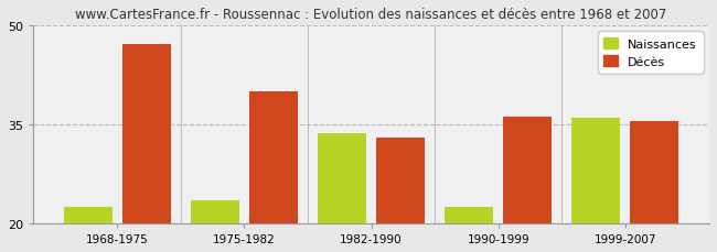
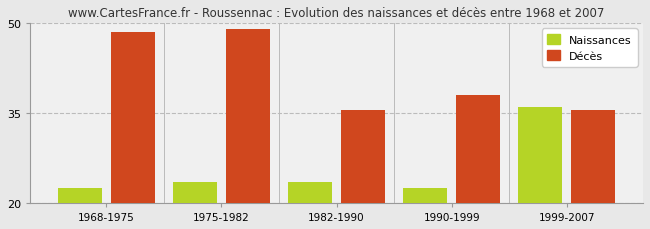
Décès/1968-1975: 47.2 -> 48.5
Décès/1975-1982: 40.0 -> 49.0
Naissances/1982-1990: 33.6 -> 23.5
Décès/1982-1990: 33.0 -> 35.5
Décès/1990-1999: 36.2 -> 38.0
